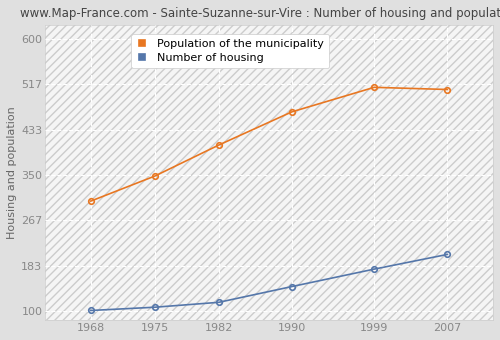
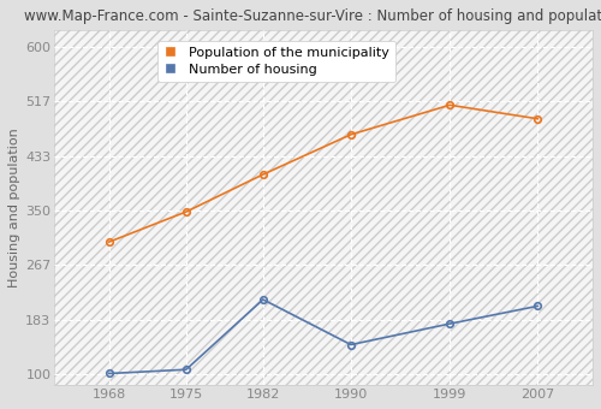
Number of housing/1982: 116 -> 214
Population of the municipality/2007: 507 -> 490
